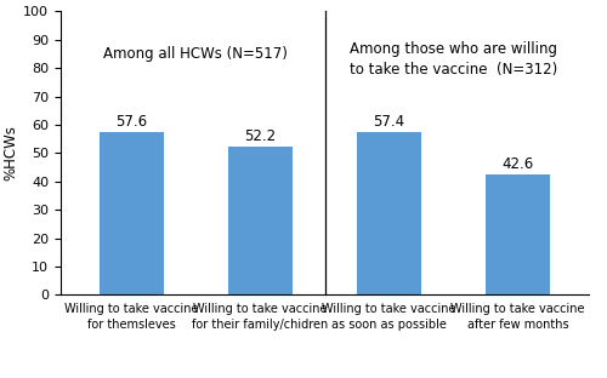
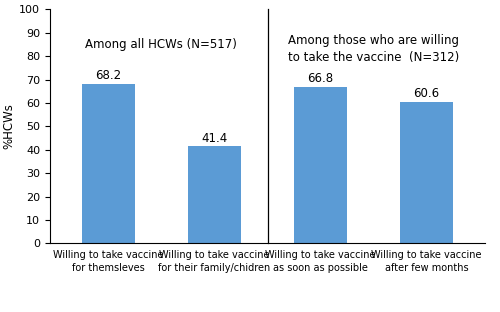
Willing to take vaccine for themsleves: 57.6 -> 68.2
Willing to take vaccine for their family/chidren: 52.2 -> 41.4
Willing to take vaccine as soon as possible: 57.4 -> 66.8
Willing to take vaccine after few months: 42.6 -> 60.6
